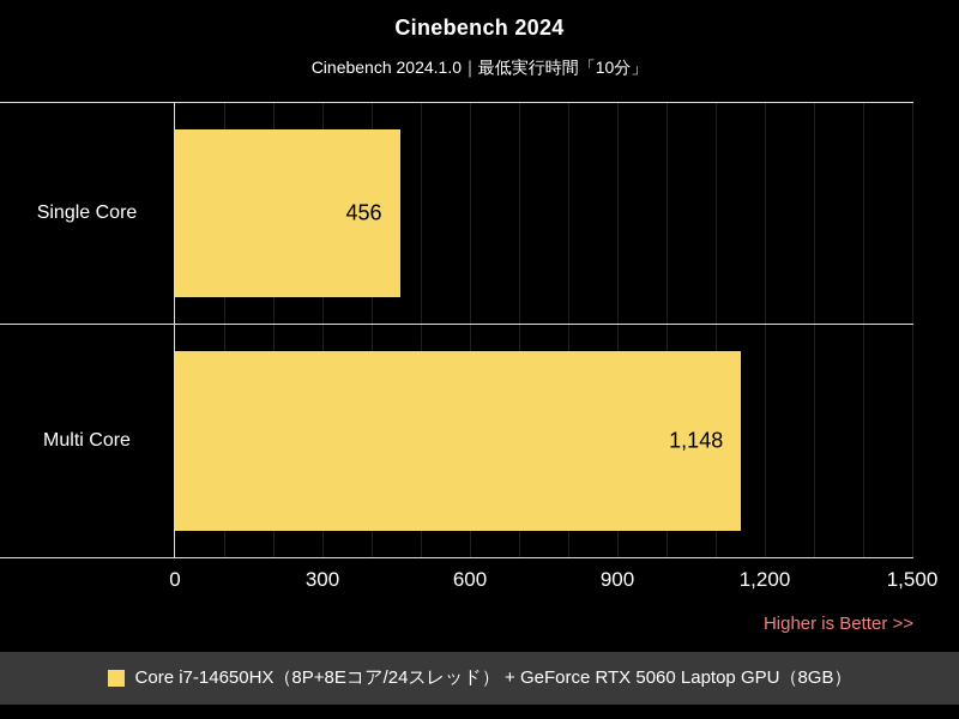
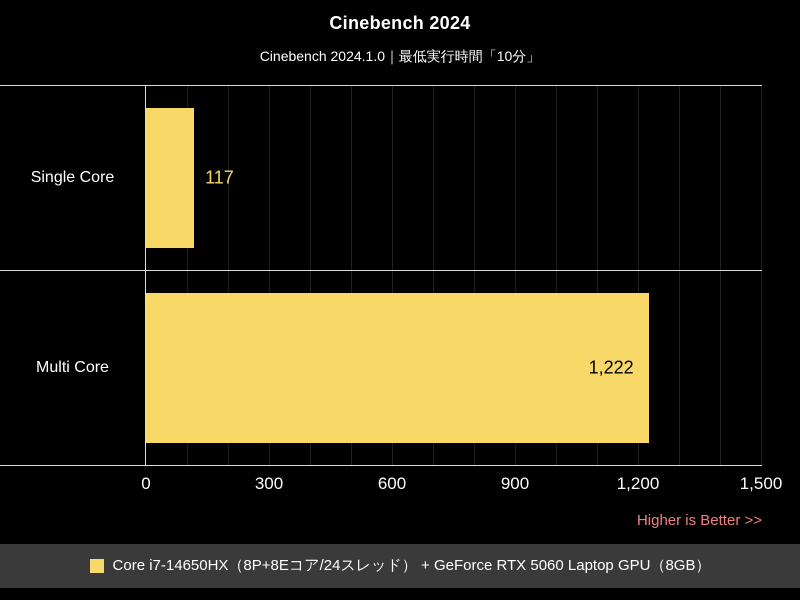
Single Core: 456 -> 117
Multi Core: 1,148 -> 1,222
